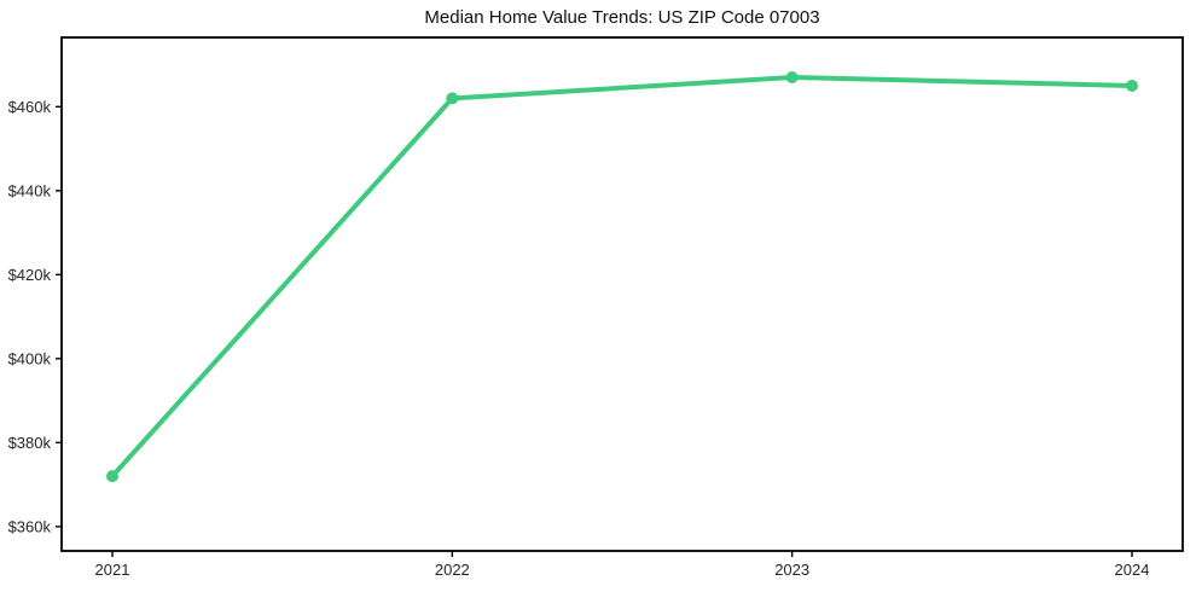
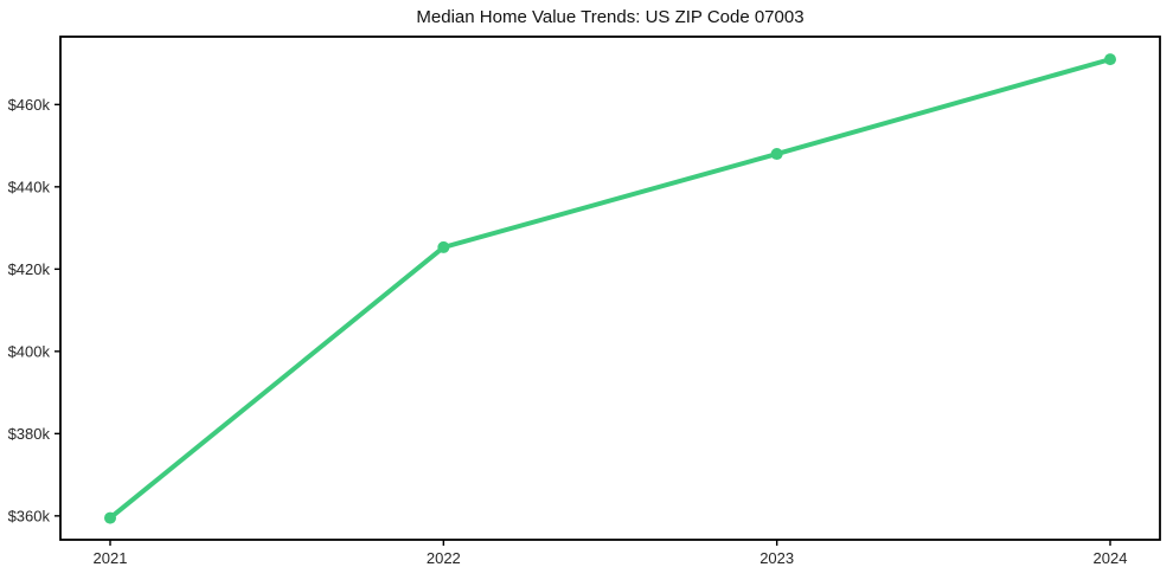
2021: $372k -> $360k
2022: $462k -> $425k
2023: $467k -> $448k
2024: $465k -> $471k
